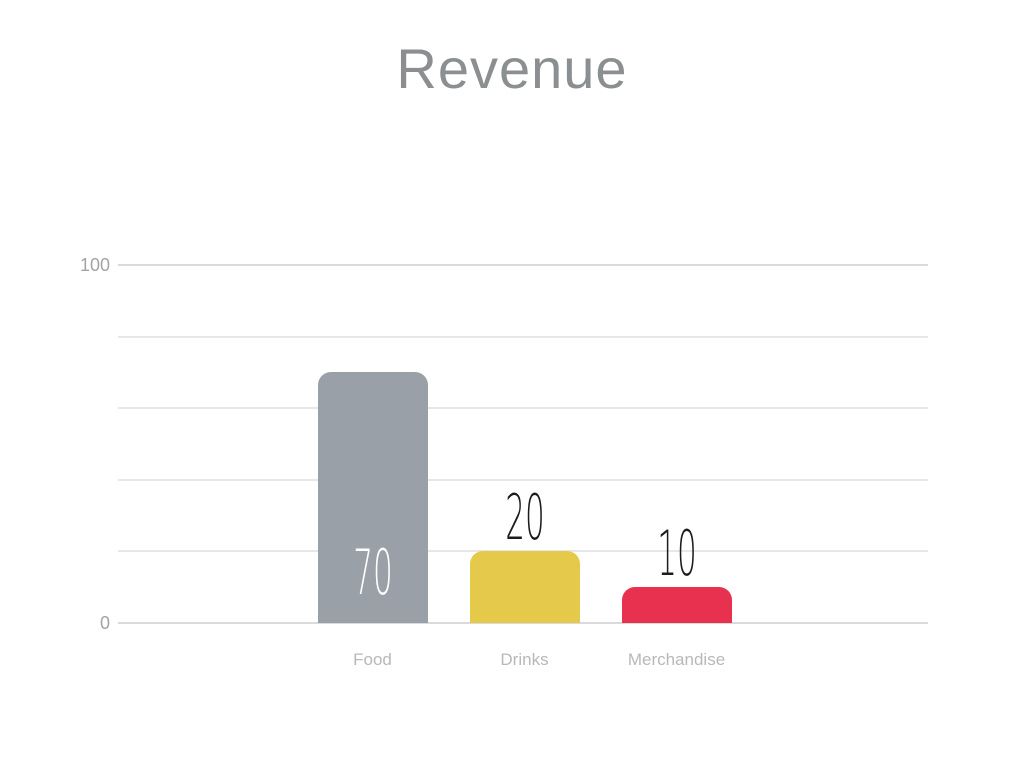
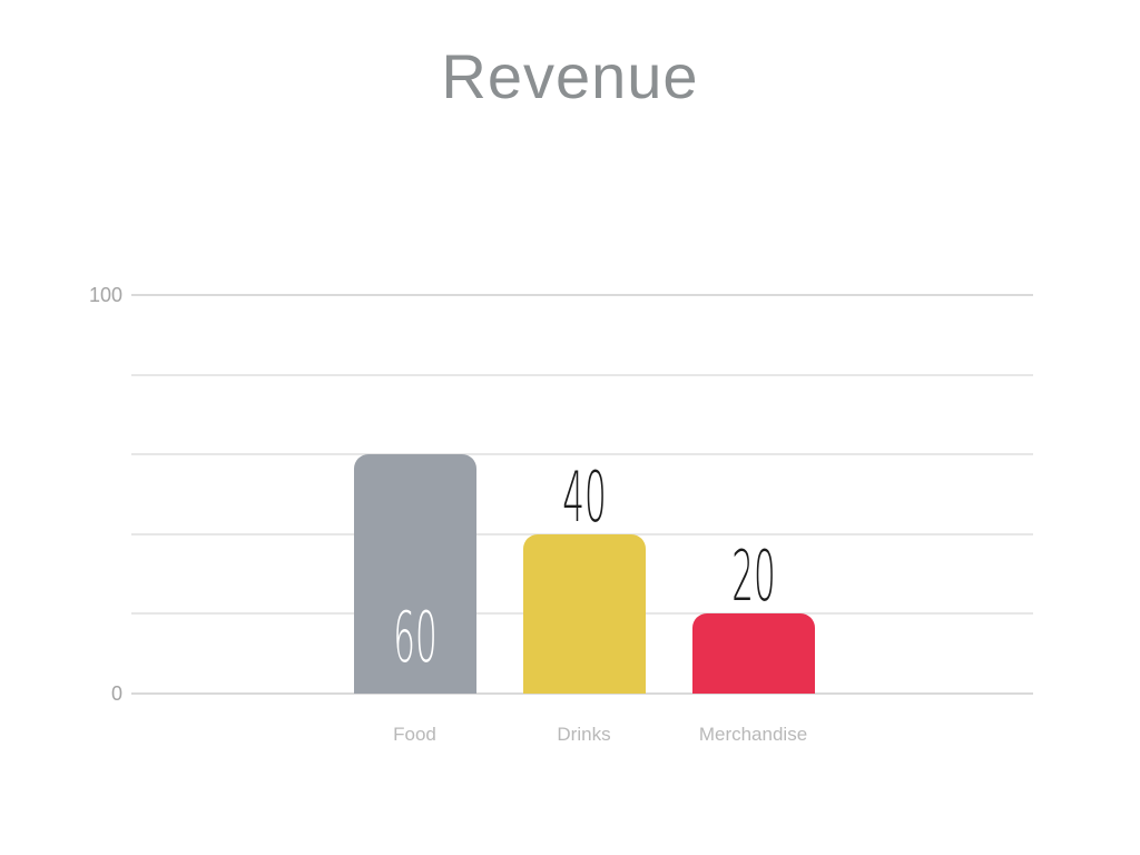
Food: 70 -> 60
Drinks: 20 -> 40
Merchandise: 10 -> 20
